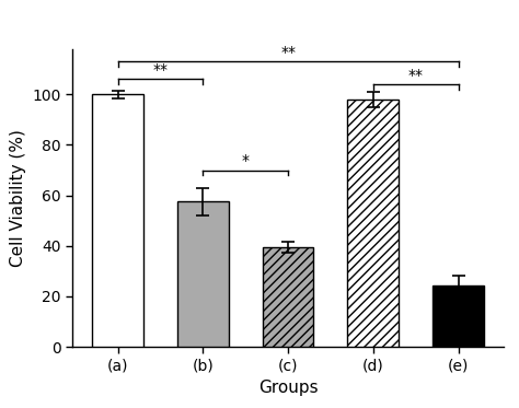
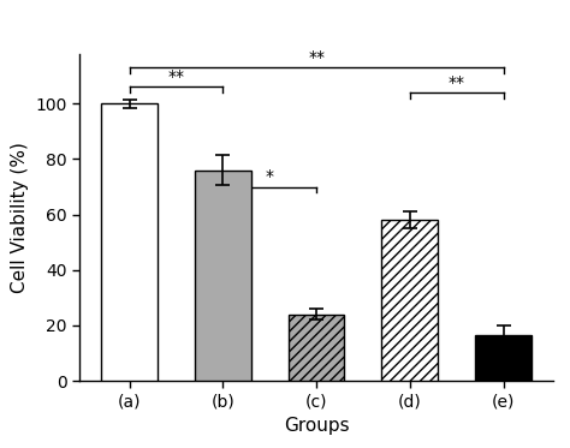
(b): 57.5 -> 76.0
(c): 39.5 -> 24.0
(d): 98.0 -> 58.0
(e): 24.5 -> 16.5
